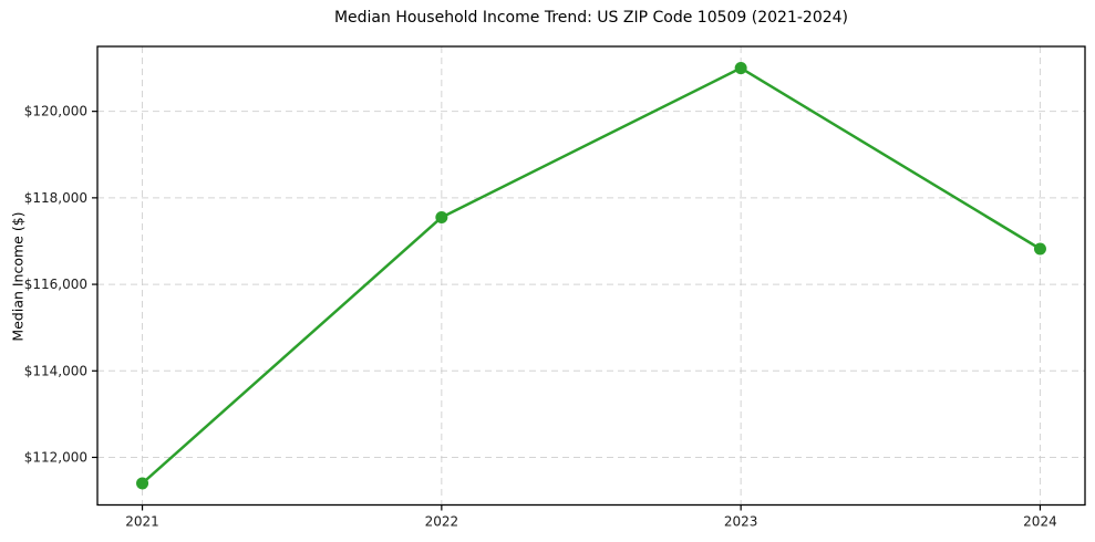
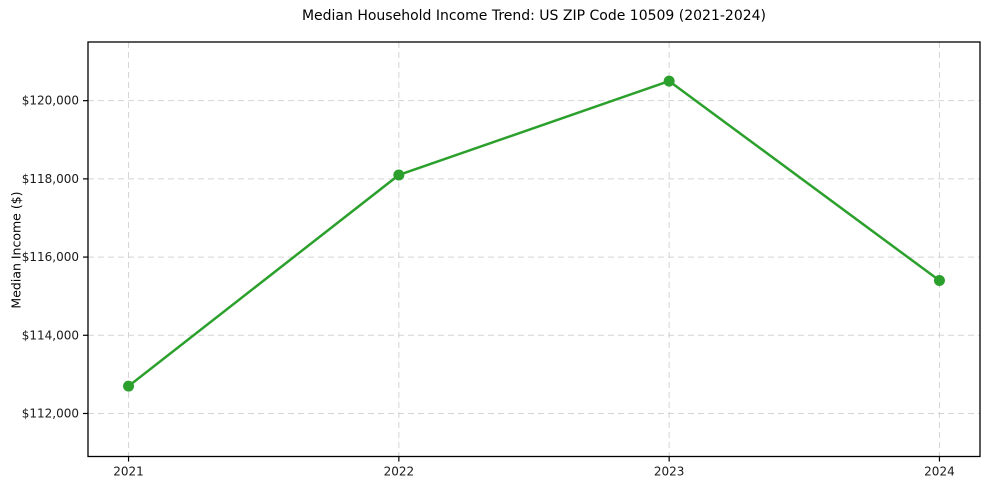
2021: $111400 -> $112700
2022: $117600 -> $118100
2023: $121000 -> $120500
2024: $116800 -> $115400
